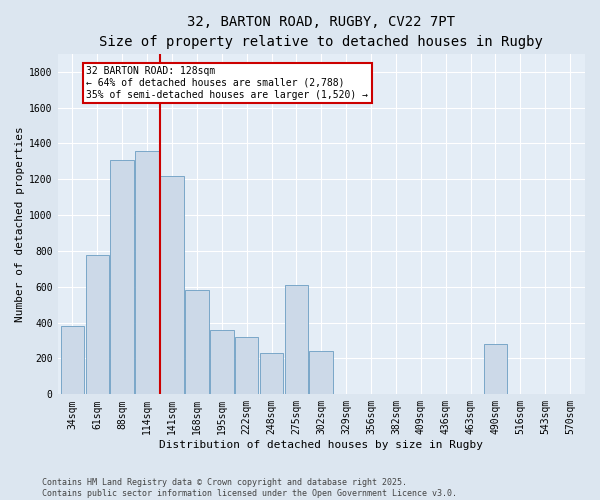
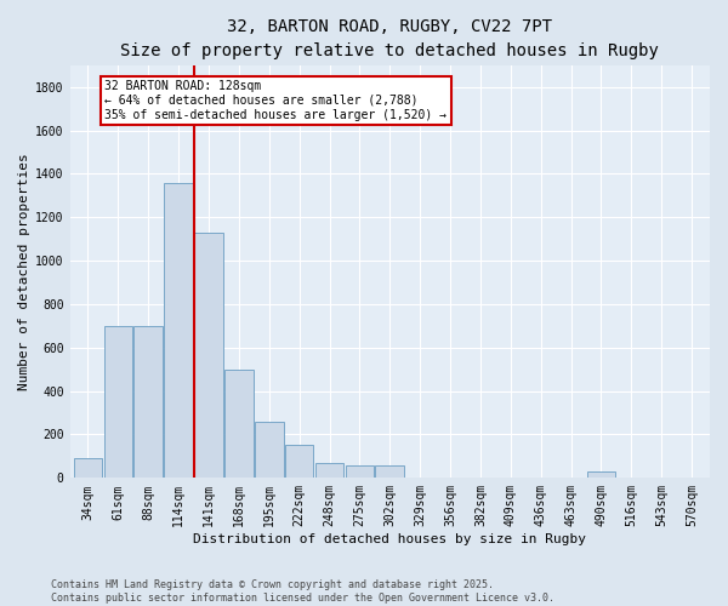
34sqm: 380 -> 90
61sqm: 780 -> 700
88sqm: 1310 -> 700
141sqm: 1220 -> 1130
168sqm: 580 -> 500
195sqm: 360 -> 260
222sqm: 320 -> 150
248sqm: 230 -> 70
275sqm: 610 -> 60
302sqm: 240 -> 60
490sqm: 280 -> 30
